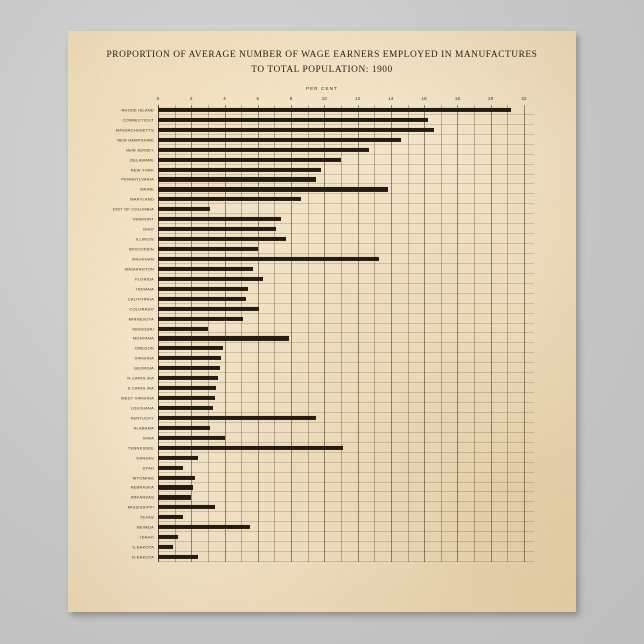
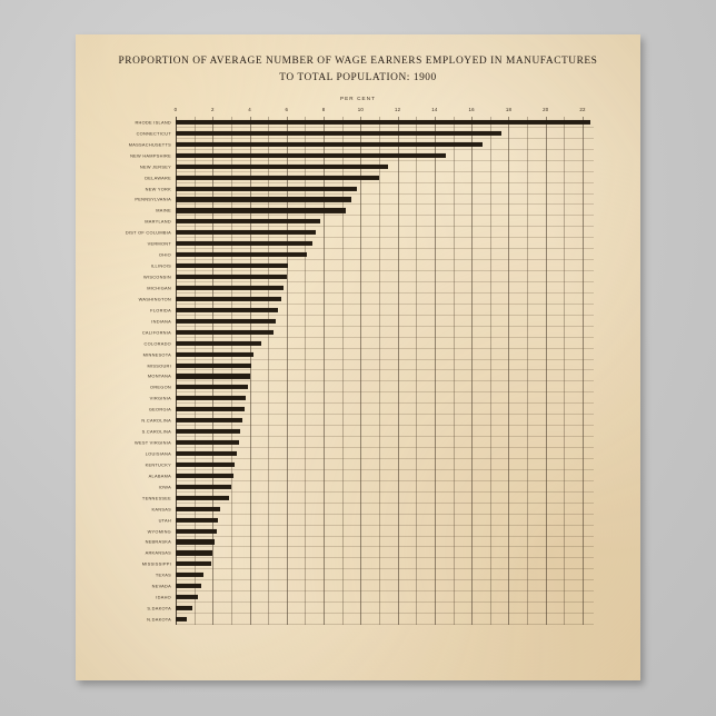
RHODE ISLAND: 21.2 -> 22.4
CONNECTICUT: 16.2 -> 17.6
NEW JERSEY: 12.7 -> 11.5
MAINE: 13.8 -> 9.2
MARYLAND: 8.6 -> 7.8
DIST OF COLUMBIA: 3.1 -> 7.6
ILLINOIS: 7.7 -> 6.1
MICHIGAN: 13.3 -> 5.8
FLORIDA: 6.3 -> 5.5
COLORADO: 6.1 -> 4.6
MINNESOTA: 5.1 -> 4.2
MISSOURI: 3.0 -> 4.1
MONTANA: 7.9 -> 4.0
KENTUCKY: 9.5 -> 3.2
IOWA: 4.0 -> 3.0
TENNESSEE: 11.1 -> 2.9
UTAH: 1.5 -> 2.3
MISSISSIPPI: 3.4 -> 1.9
NEVADA: 5.5 -> 1.4
N.DAKOTA: 2.4 -> 0.6
